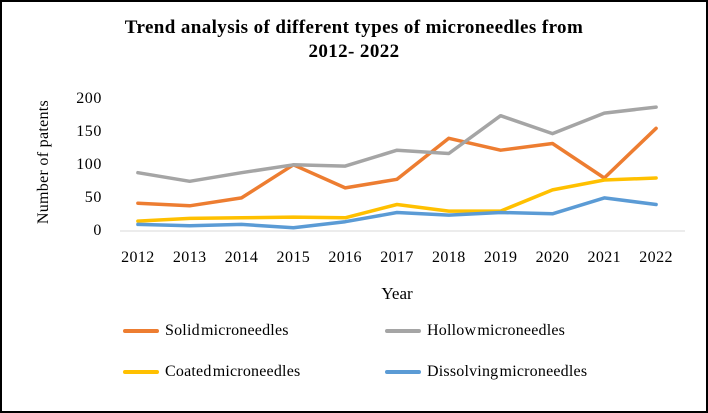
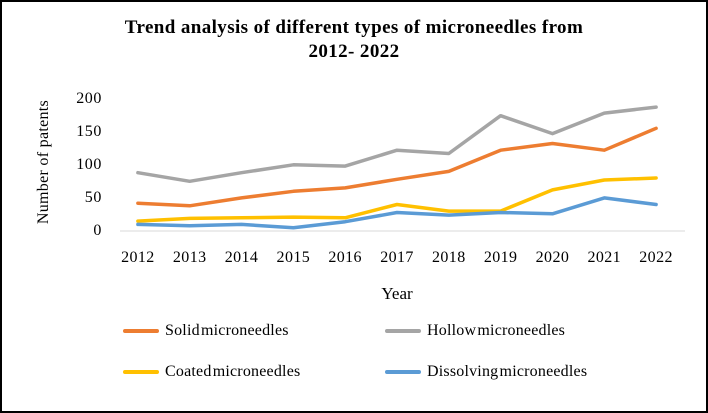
Solid microneedles/2015: 100 -> 60
Solid microneedles/2018: 140 -> 90
Solid microneedles/2021: 80 -> 120
